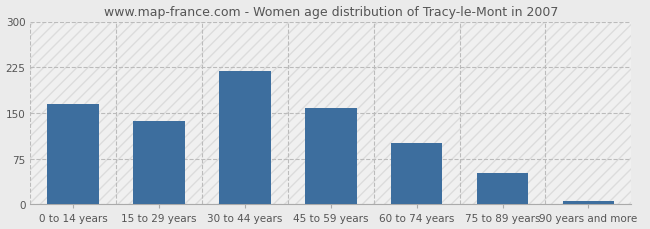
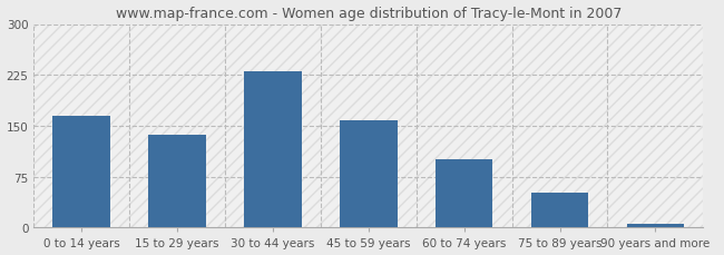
30 to 44 years: 218 -> 230
